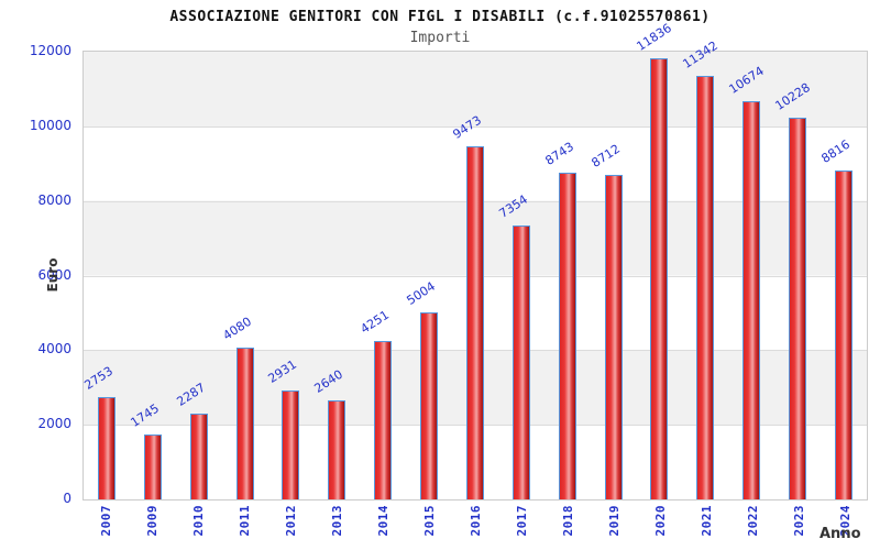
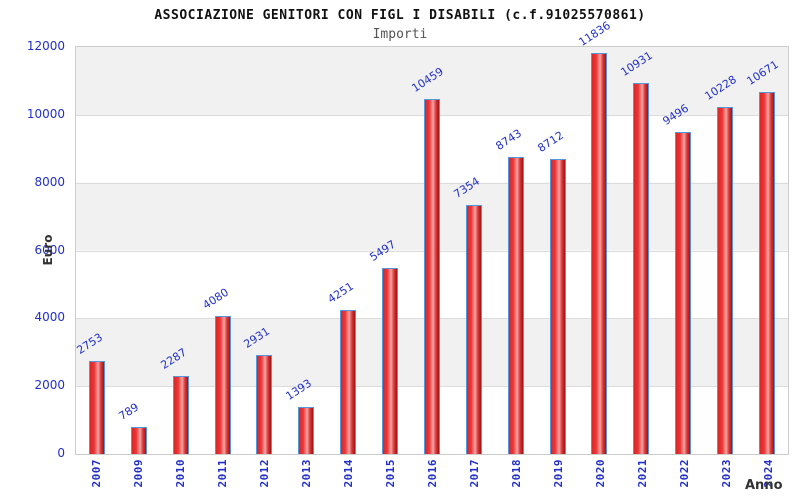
2009: 1745 -> 789
2013: 2640 -> 1393
2015: 5004 -> 5497
2016: 9473 -> 10459
2021: 11342 -> 10931
2022: 10674 -> 9496
2024: 8816 -> 10671
